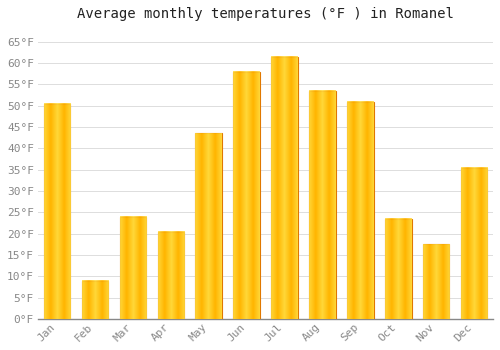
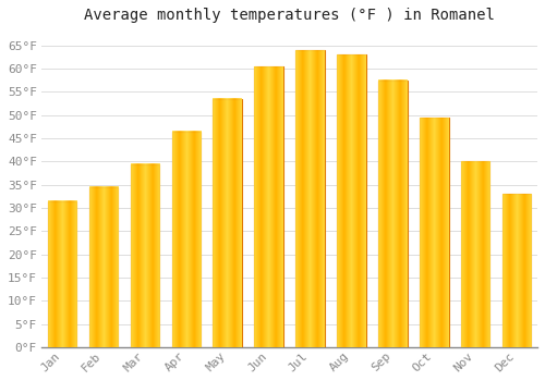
Jan: 50.5°F -> 31.5°F
Feb: 9.0°F -> 34.5°F
Mar: 24.0°F -> 39.5°F
Apr: 20.5°F -> 46.5°F
May: 43.5°F -> 53.5°F
Jun: 58.0°F -> 60.5°F
Jul: 61.5°F -> 64.0°F
Aug: 53.5°F -> 63.0°F
Sep: 51.0°F -> 57.5°F
Oct: 23.5°F -> 49.5°F
Nov: 17.5°F -> 40.0°F
Dec: 35.5°F -> 33.0°F
